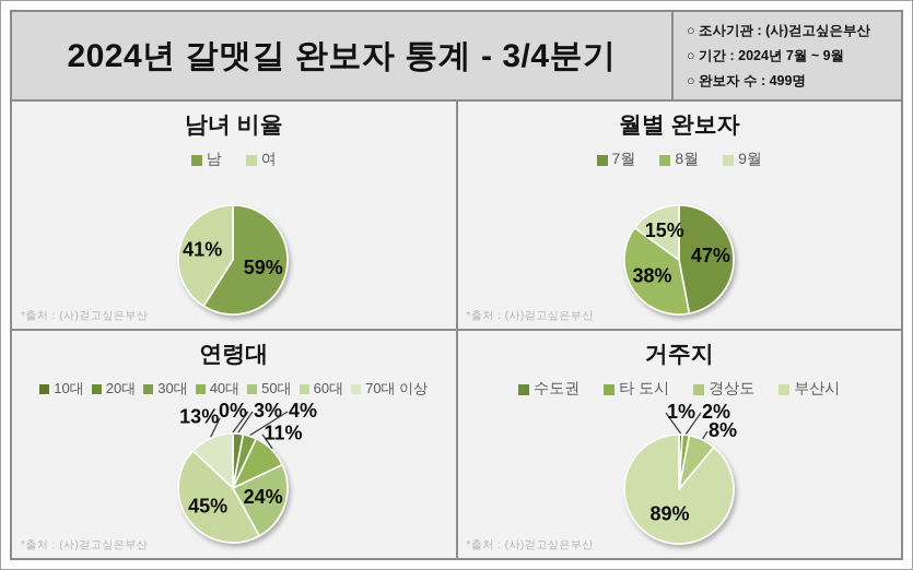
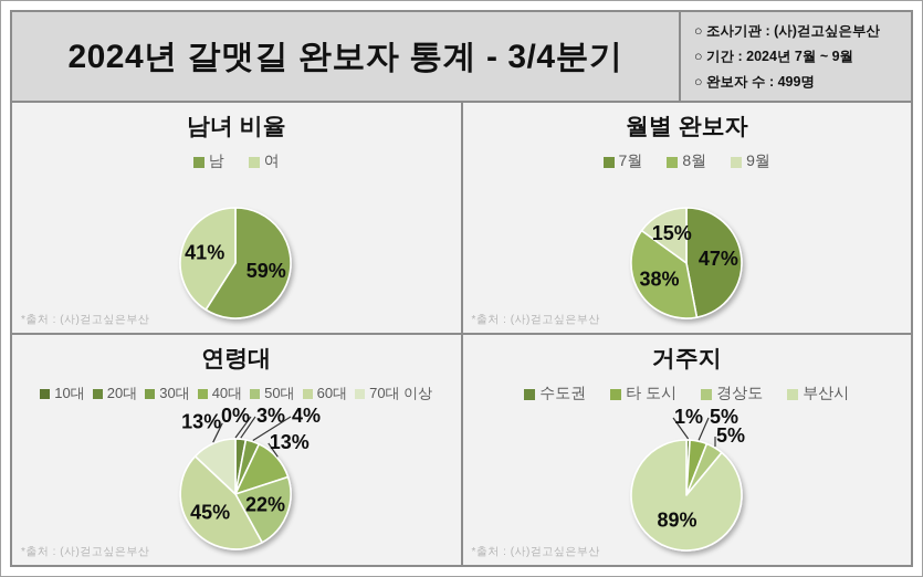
연령대/40대: 11% -> 13%
연령대/50대: 24% -> 22%
거주지/타 도시: 2% -> 5%
거주지/경상도: 8% -> 5%
